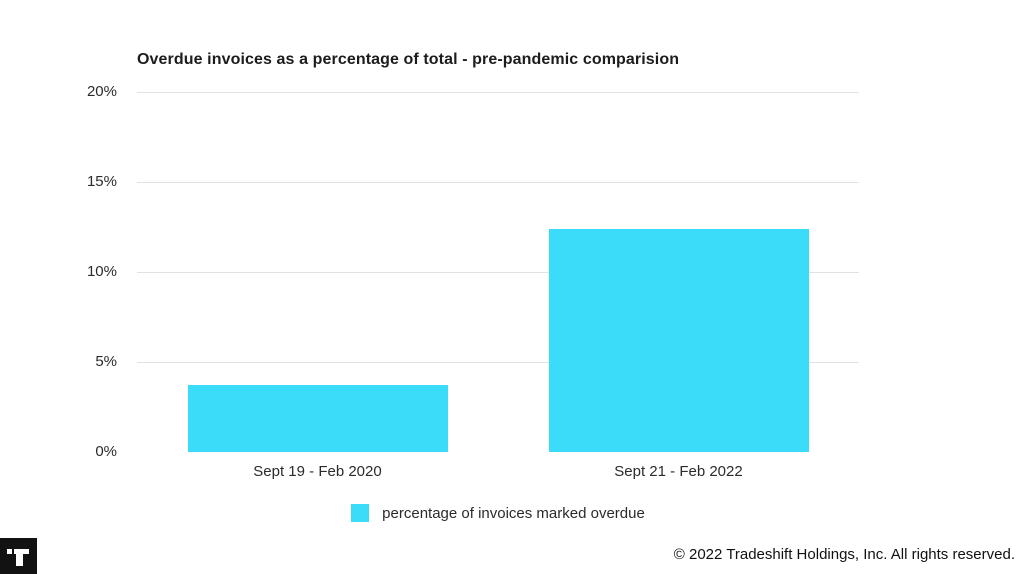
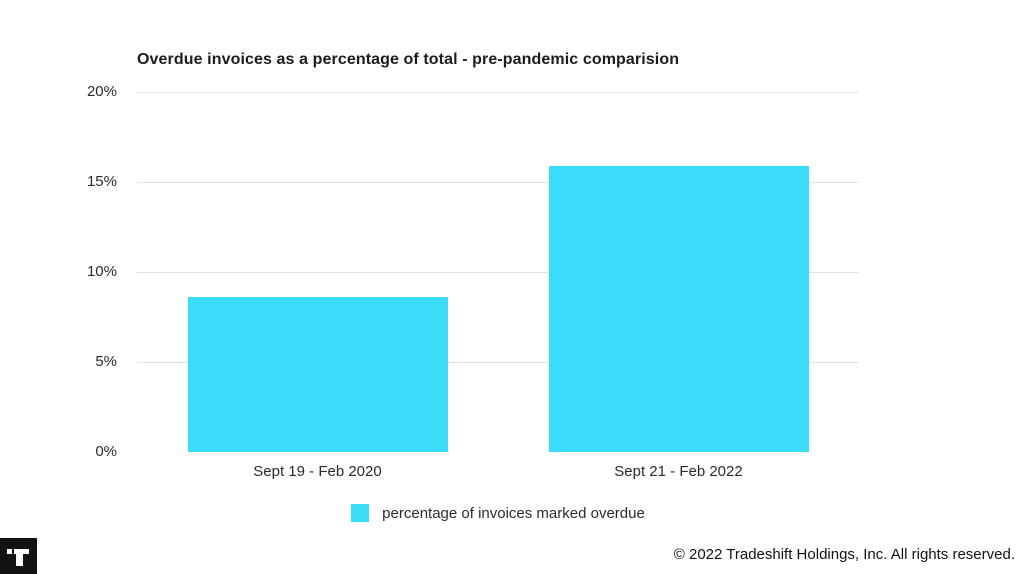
Sept 19 - Feb 2020: 3.7% -> 8.6%
Sept 21 - Feb 2022: 12.4% -> 15.9%
